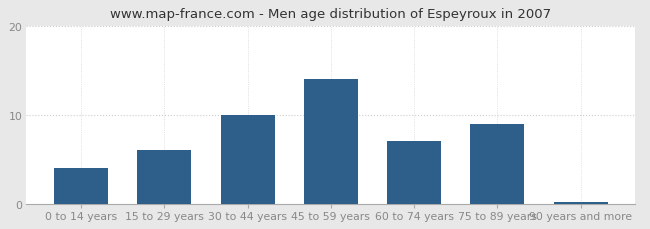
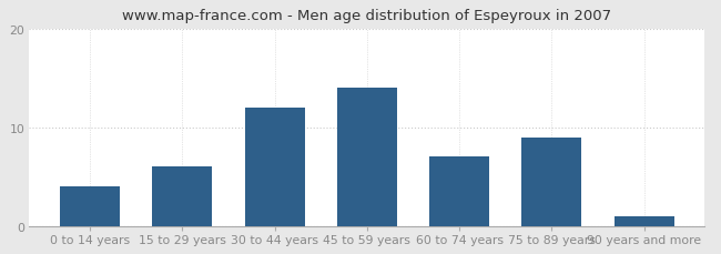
30 to 44 years: 10.0 -> 12.0
90 years and more: 0.2 -> 1.0
